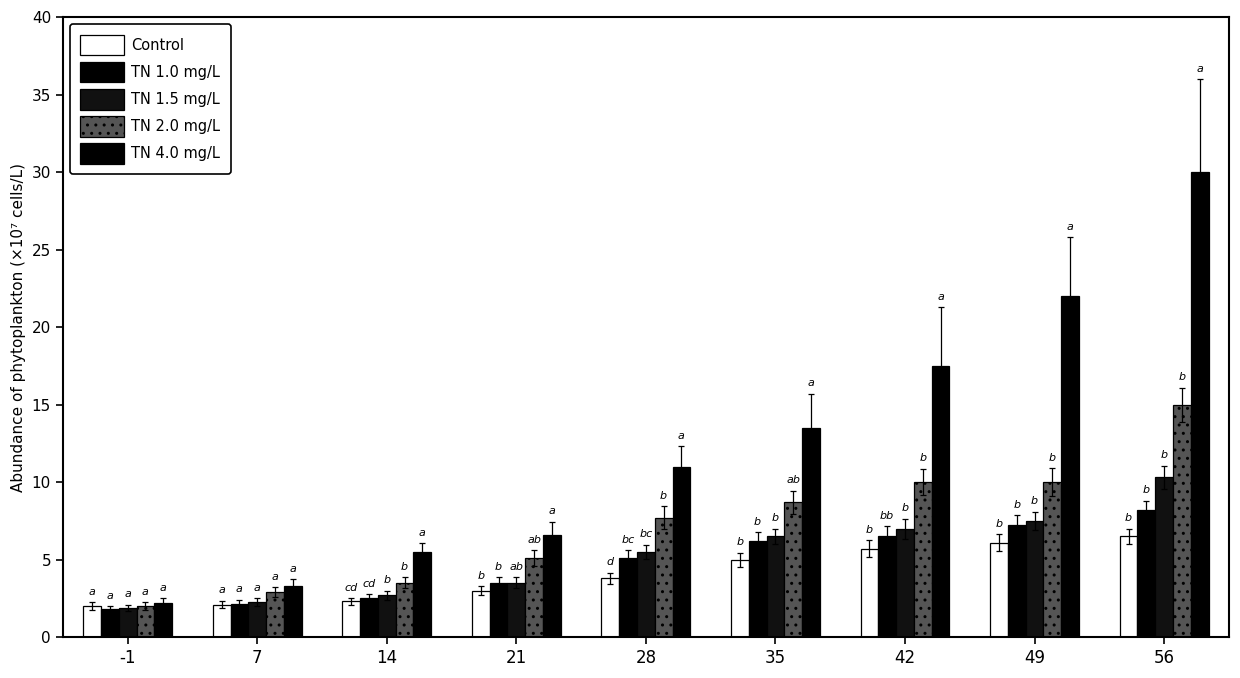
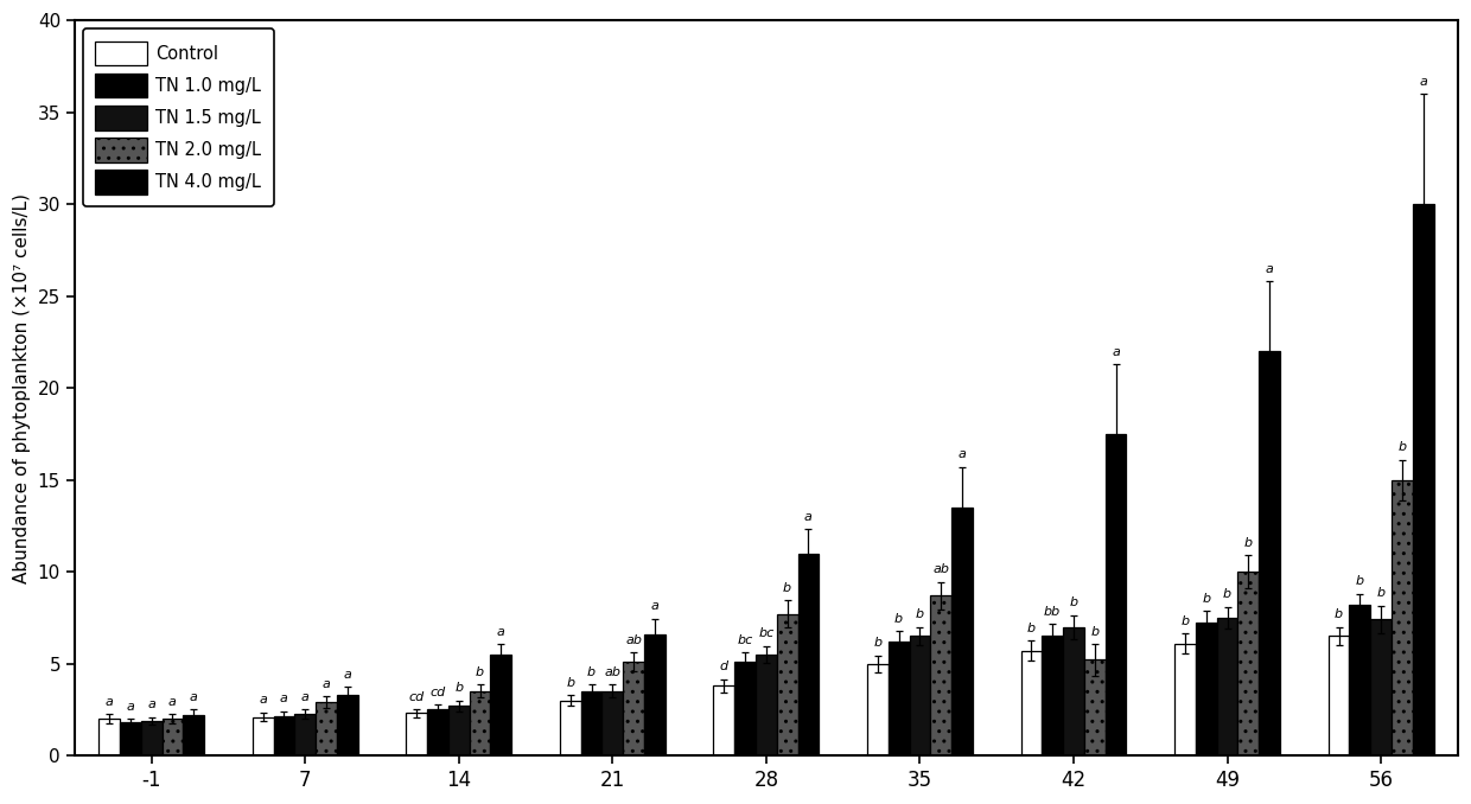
TN 2.0 mg/L/42: 10.0 -> 5.2
TN 1.5 mg/L/56: 10.3 -> 7.4
